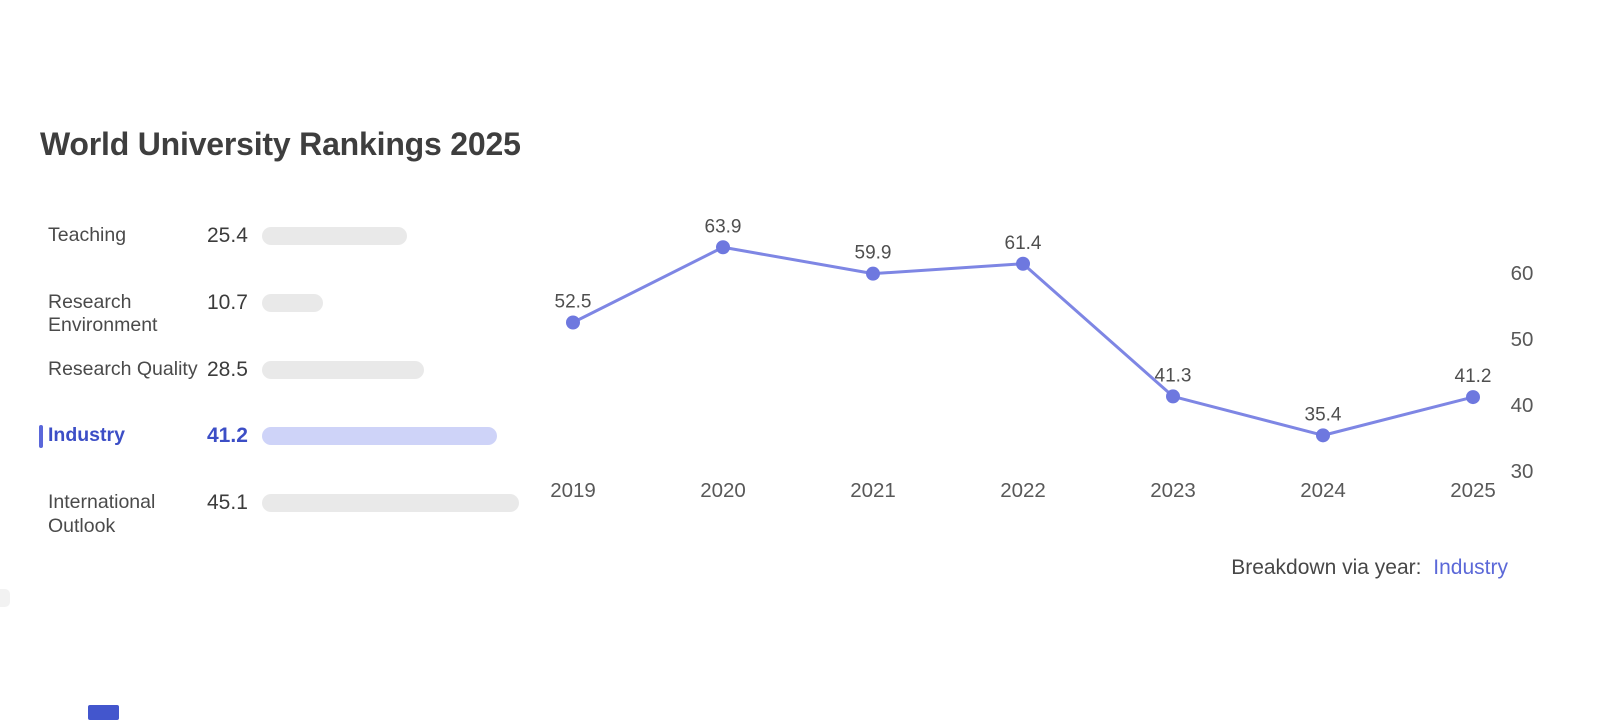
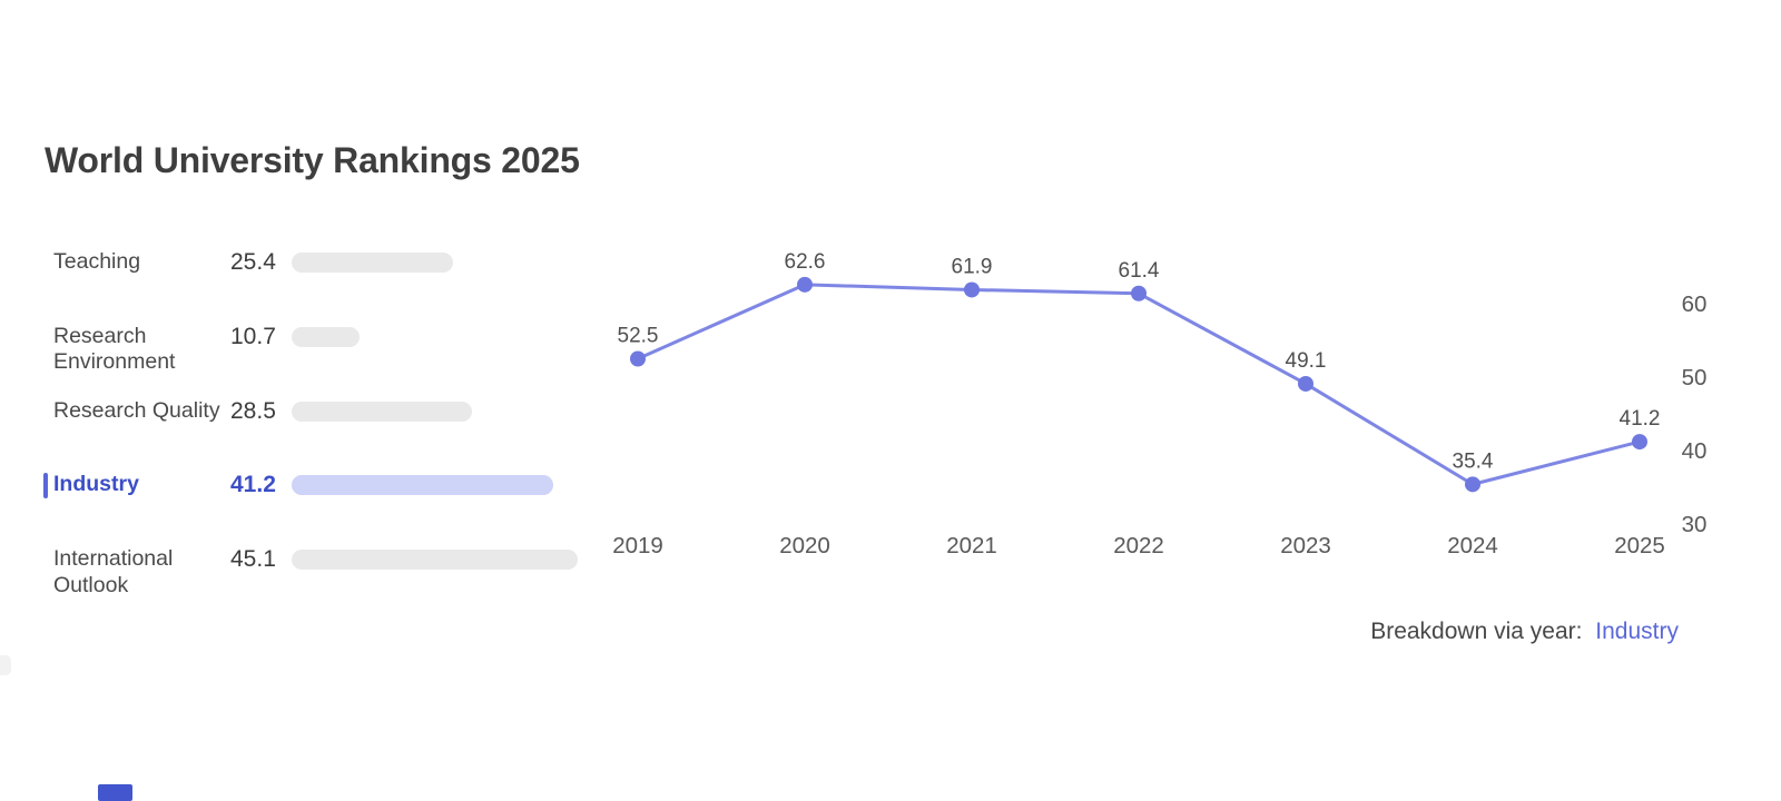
2020: 63.9 -> 62.6
2021: 59.9 -> 61.9
2023: 41.3 -> 49.1
